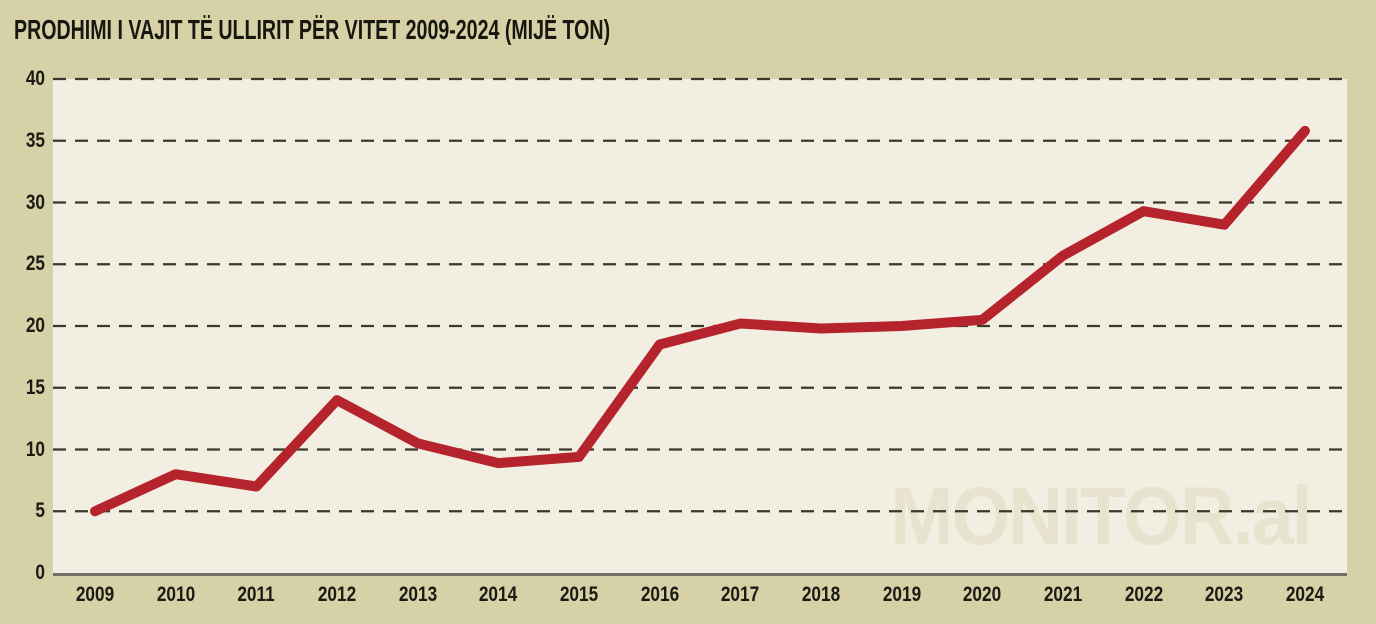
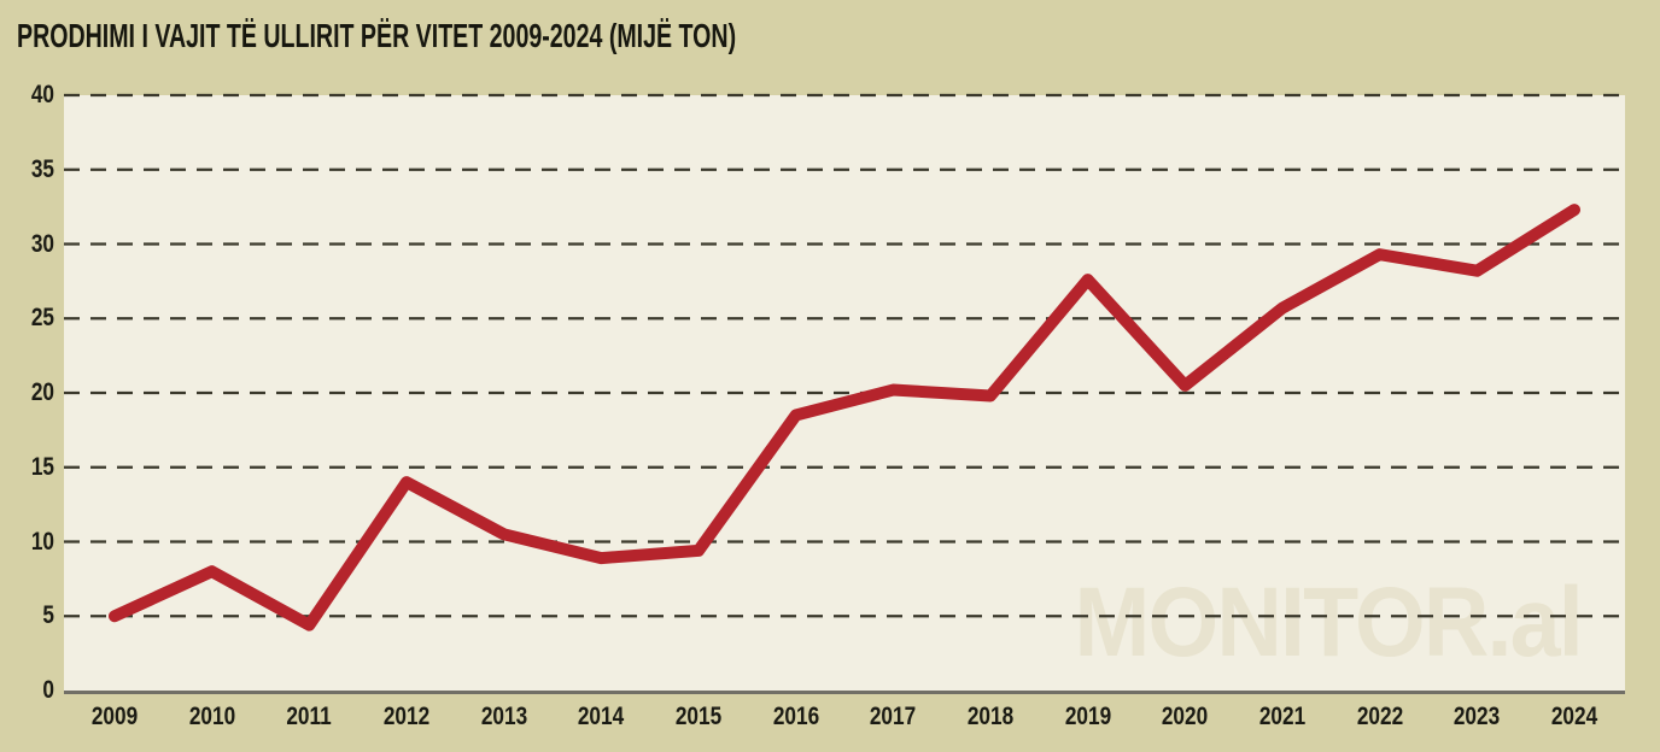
2011: 7.0 -> 4.4
2019: 20.0 -> 27.6
2024: 35.8 -> 32.3
